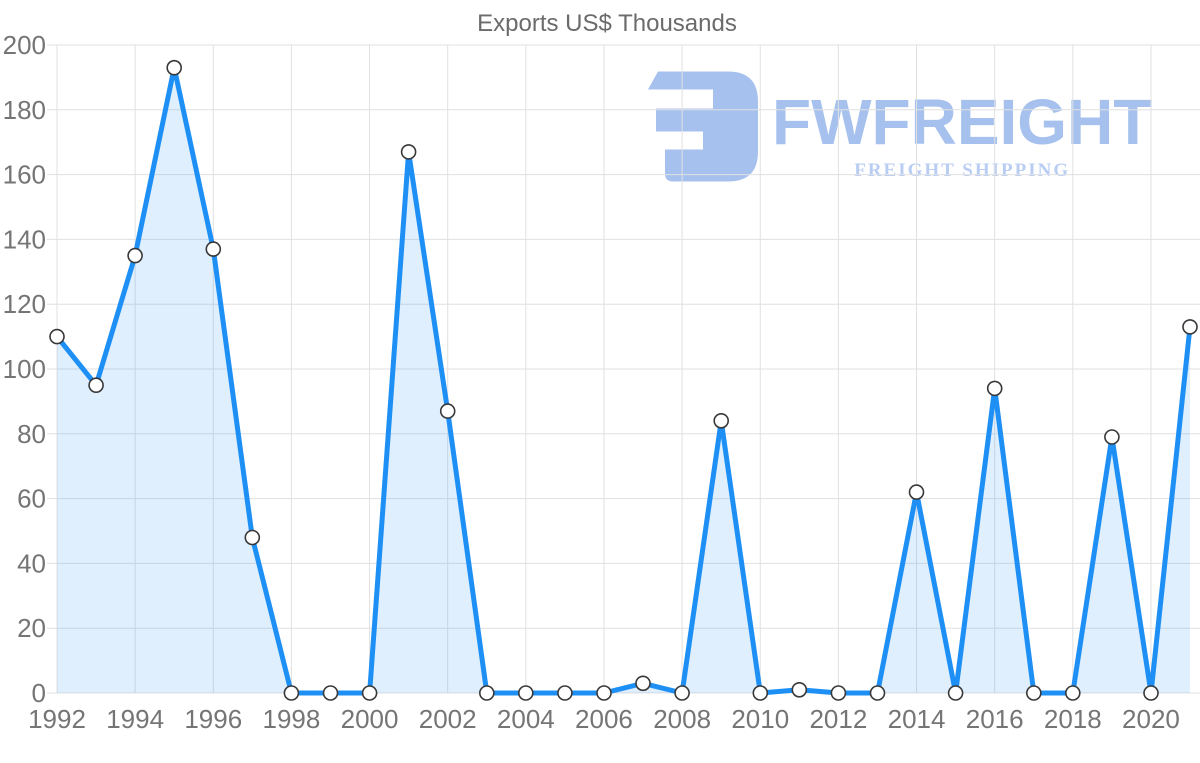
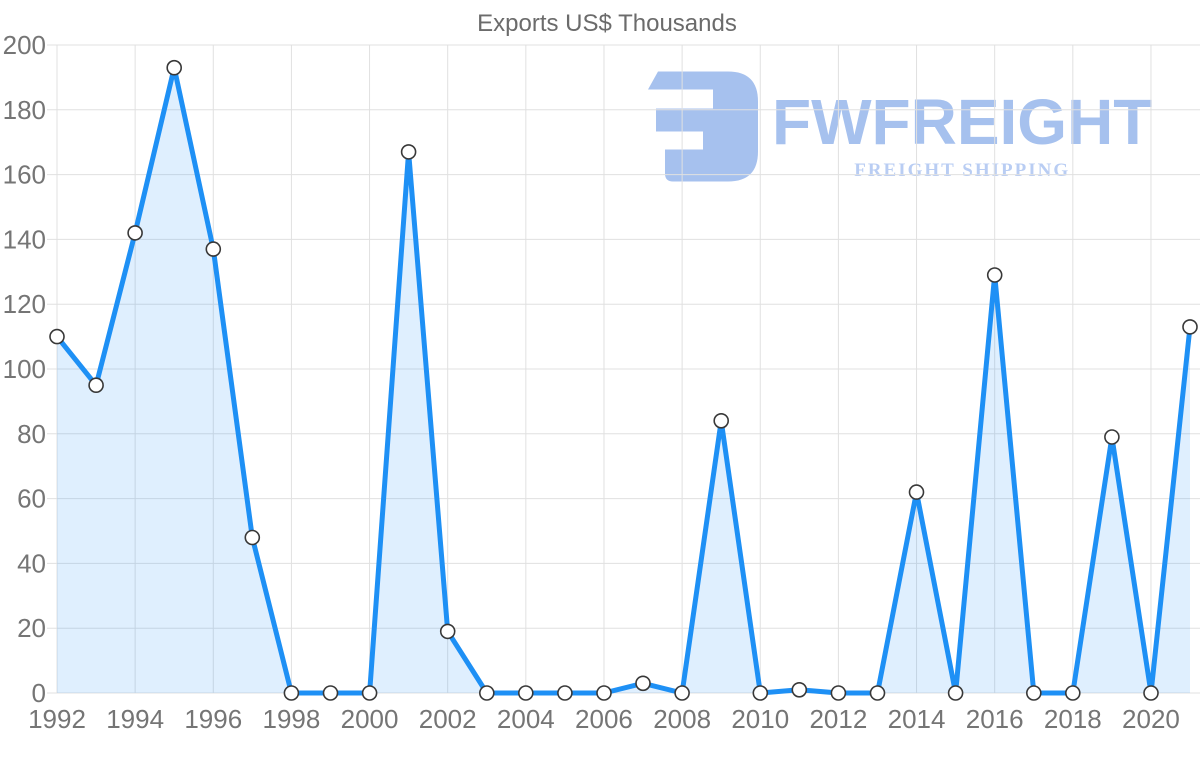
1994: 135 -> 142
2002: 87 -> 19
2016: 94 -> 129
